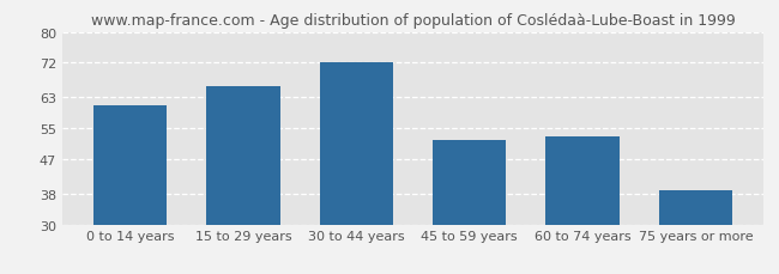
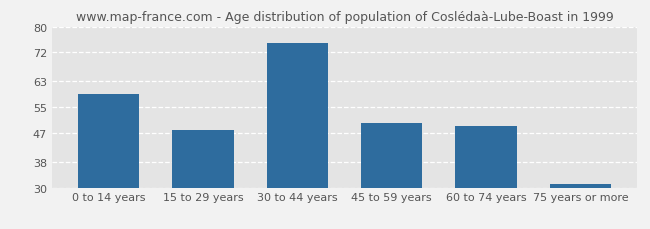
0 to 14 years: 61 -> 59
15 to 29 years: 66 -> 48
30 to 44 years: 72 -> 75
45 to 59 years: 52 -> 50
60 to 74 years: 53 -> 49
75 years or more: 39 -> 31
